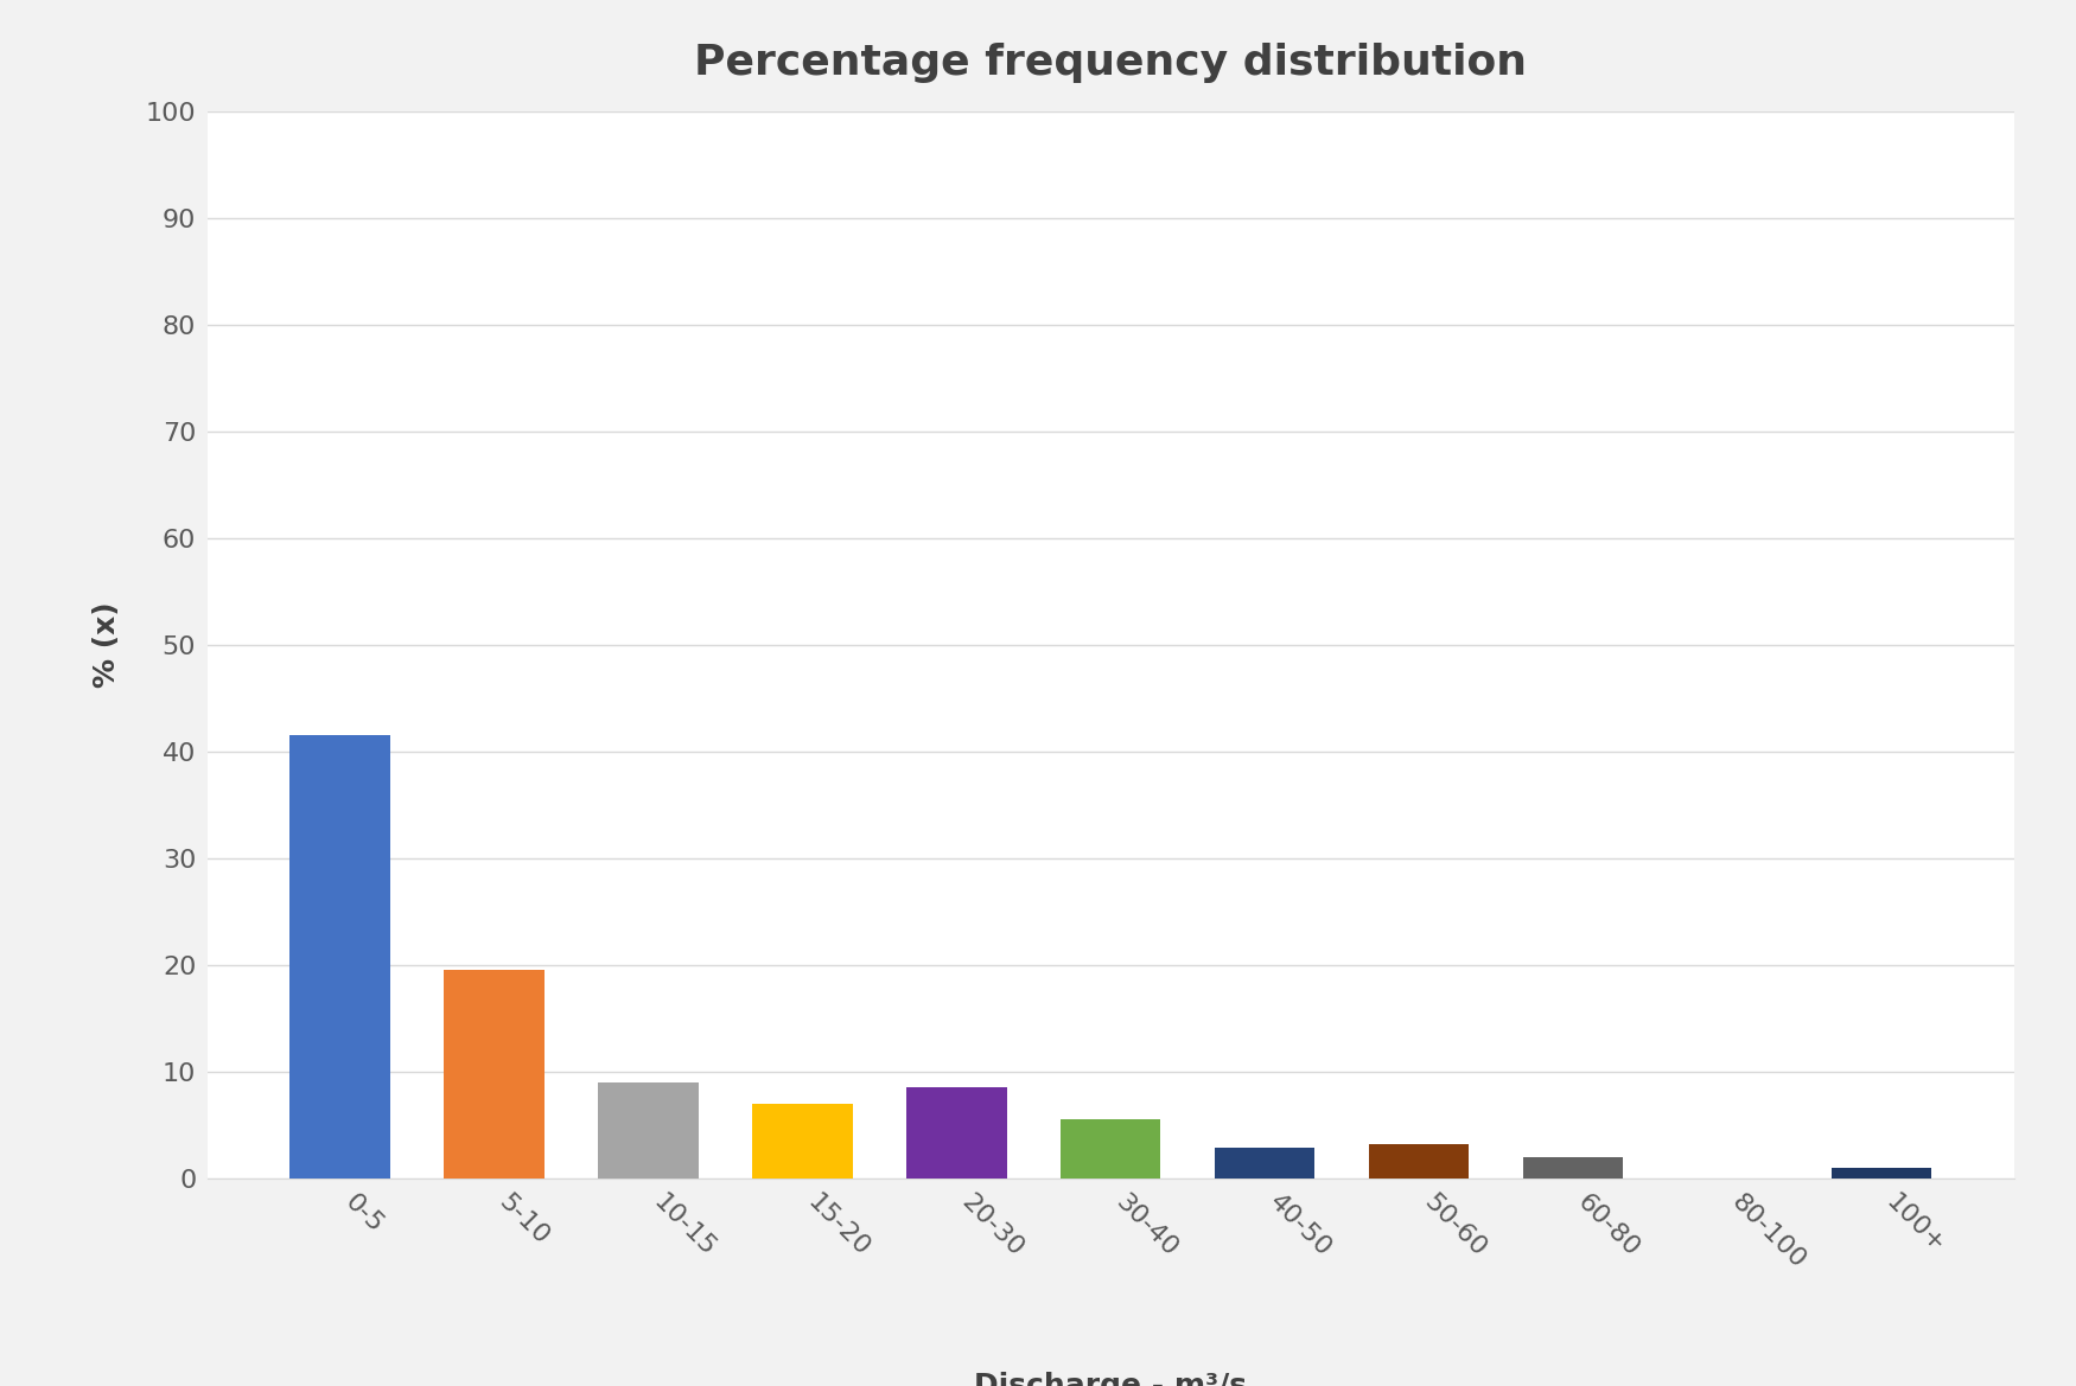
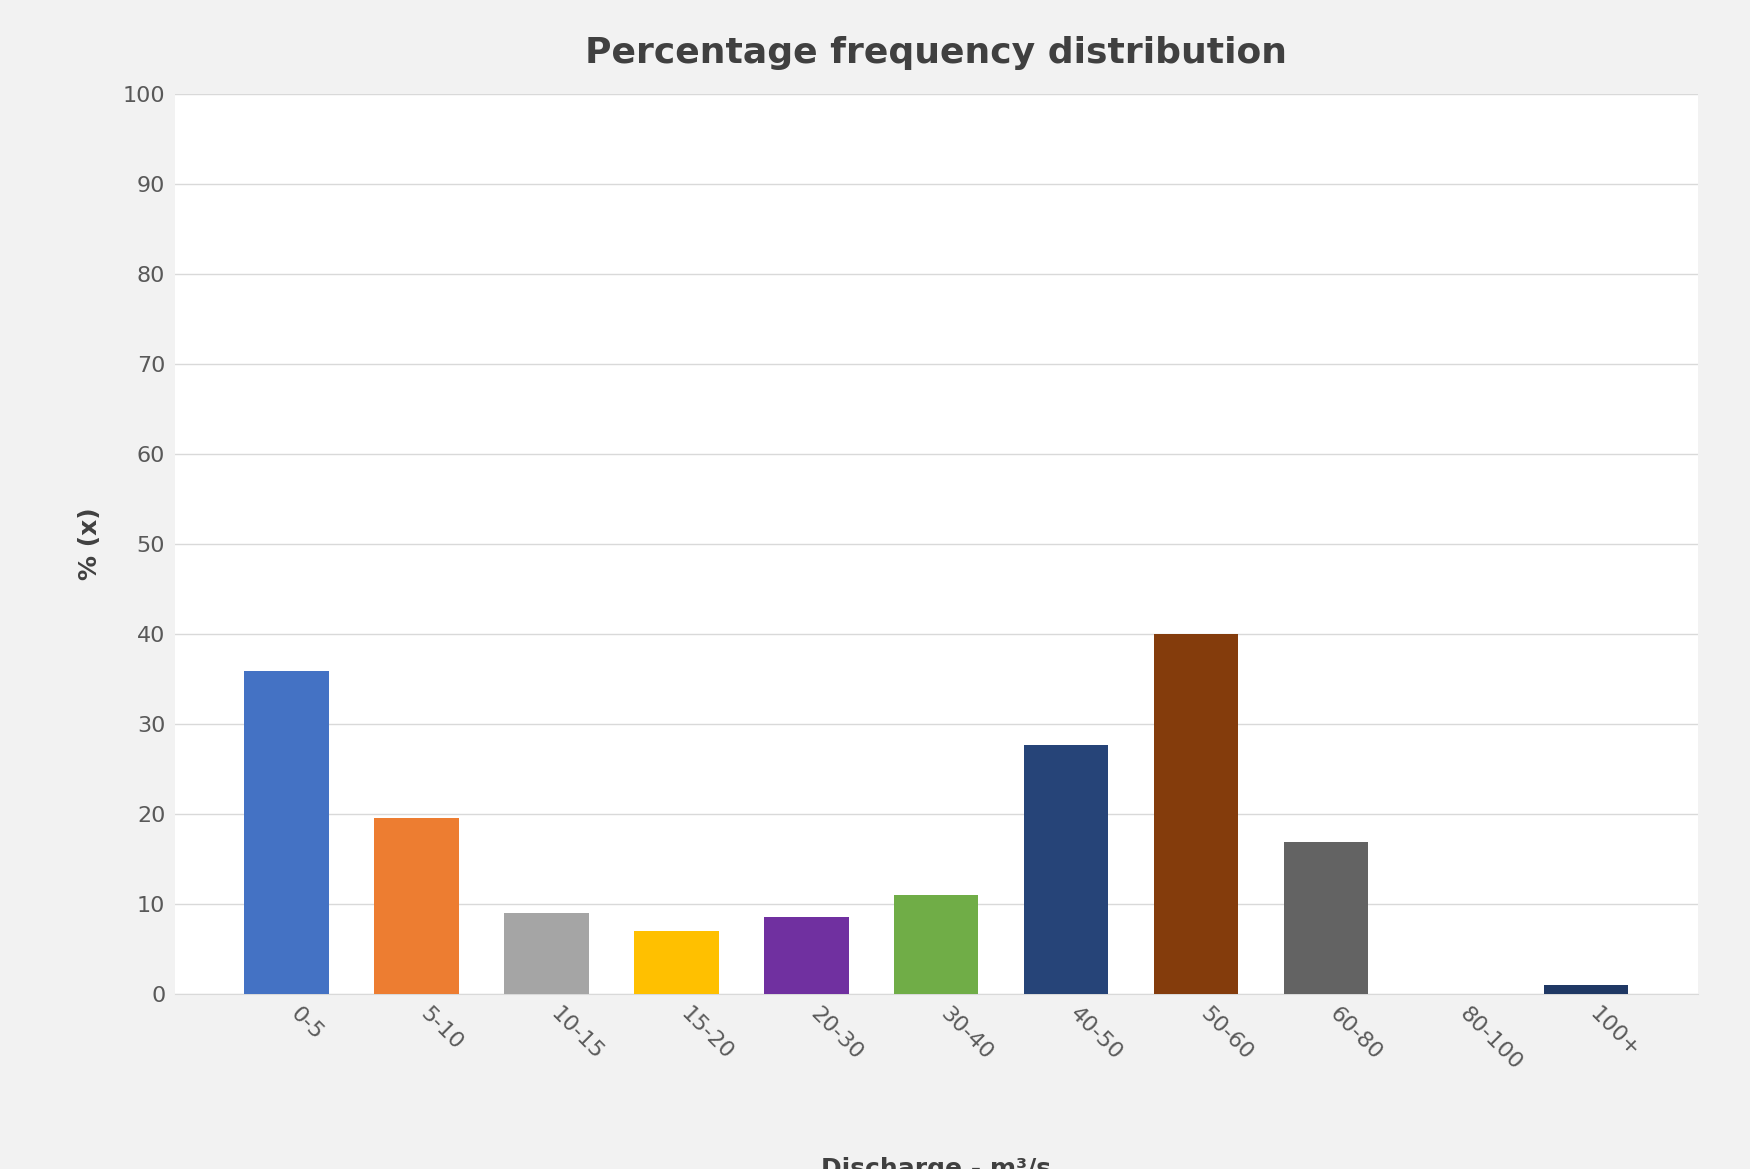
0-5: 41.5 -> 35.8
30-40: 5.5 -> 11.0
40-50: 2.8 -> 27.6
50-60: 3.2 -> 40.0
60-80: 2.0 -> 16.8
